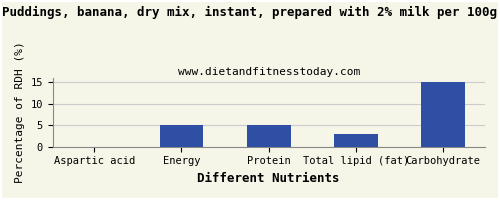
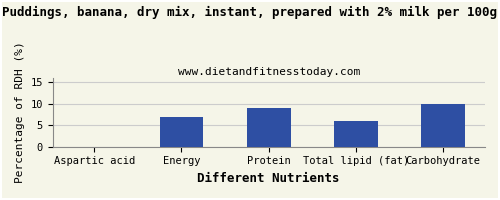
Energy: 5 -> 7
Protein: 5 -> 9
Total lipid (fat): 3 -> 6
Carbohydrate: 15 -> 10
